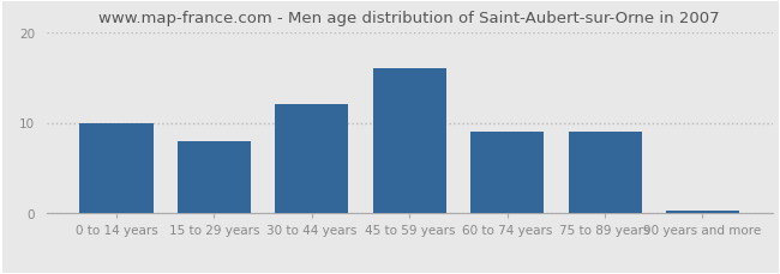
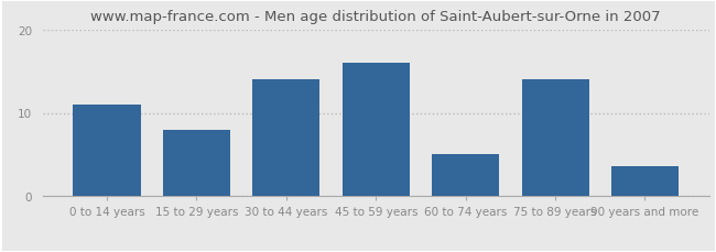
0 to 14 years: 10.0 -> 11.0
30 to 44 years: 12.0 -> 14.0
60 to 74 years: 9.0 -> 5.0
75 to 89 years: 9.0 -> 14.0
90 years and more: 0.3 -> 3.6
